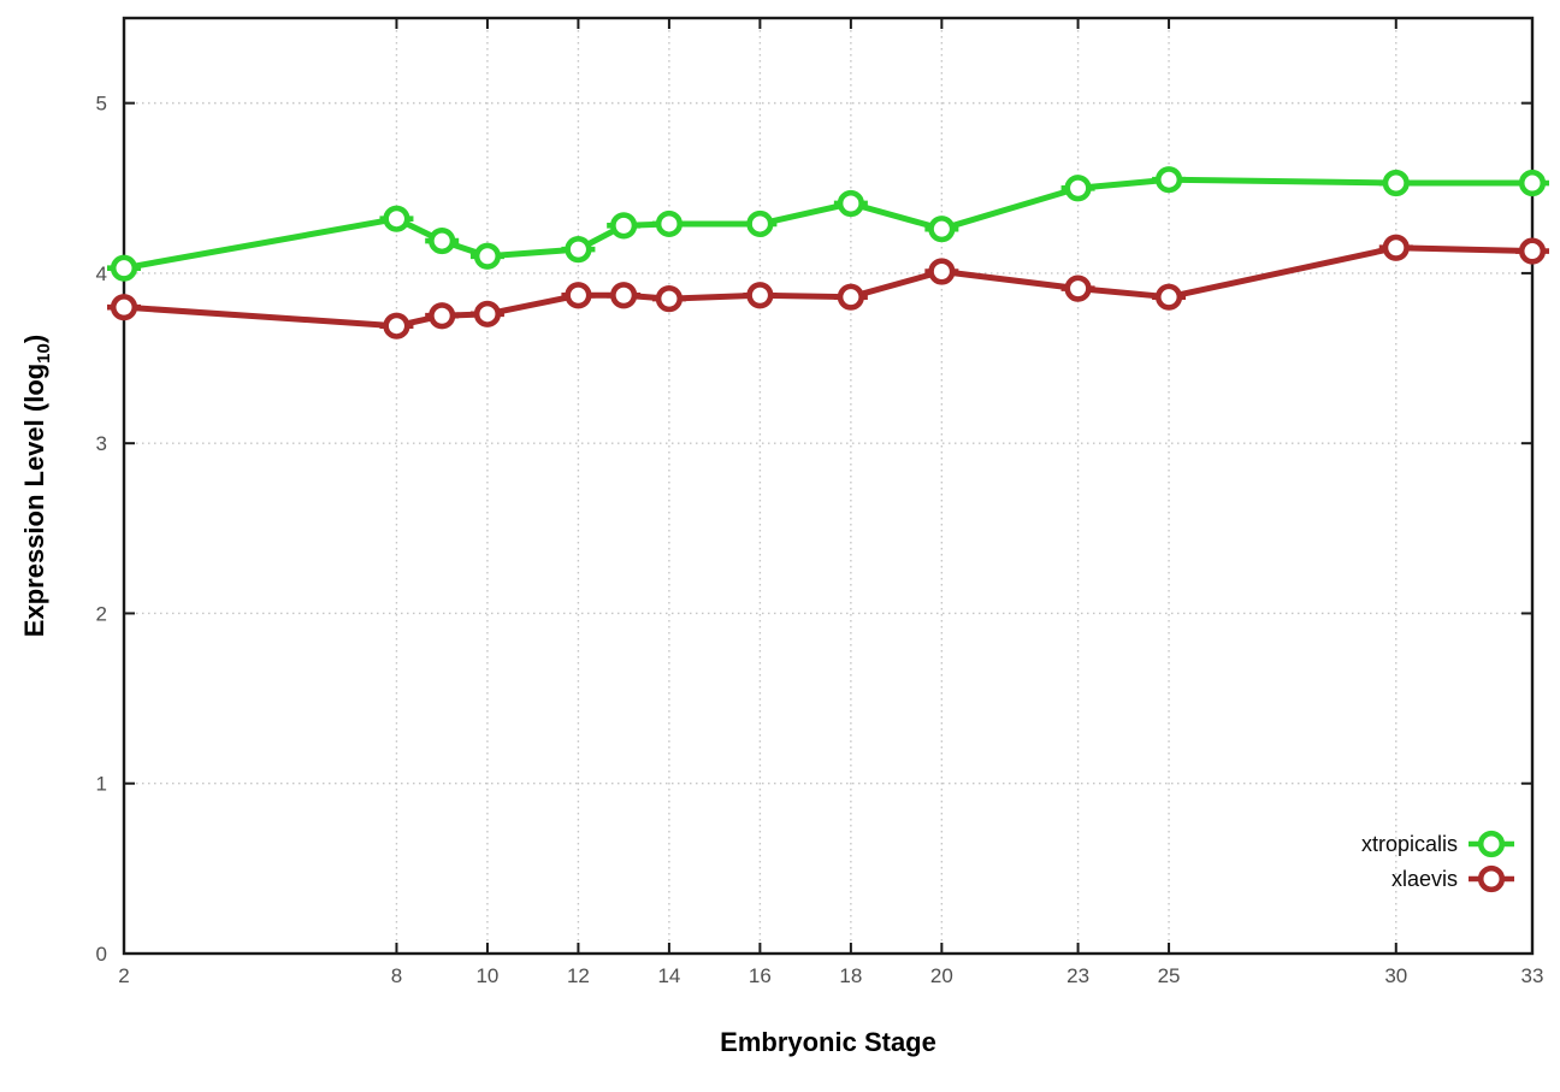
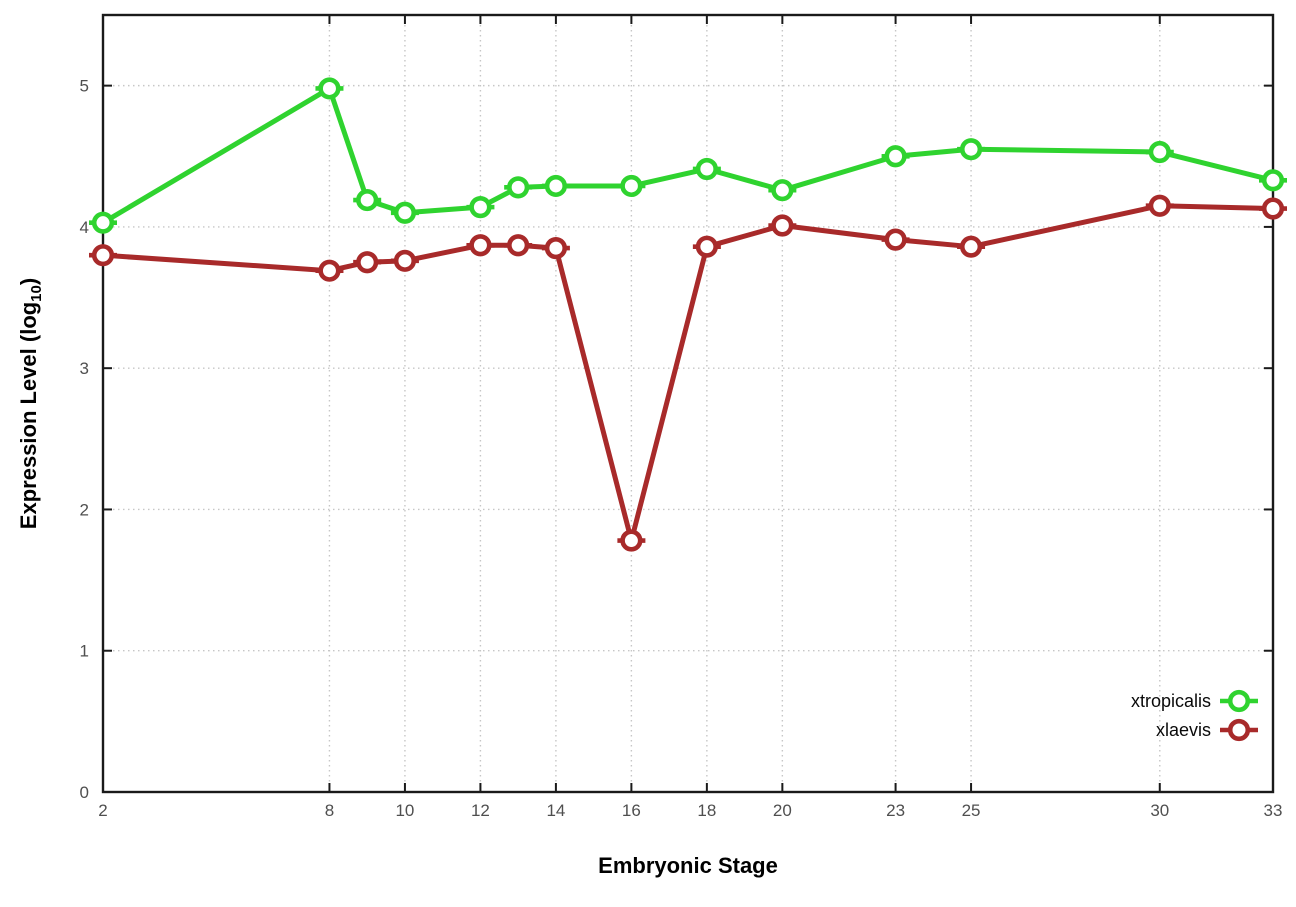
xtropicalis/8: 4.32 -> 4.98
xlaevis/16: 3.87 -> 1.78
xtropicalis/33: 4.53 -> 4.33
